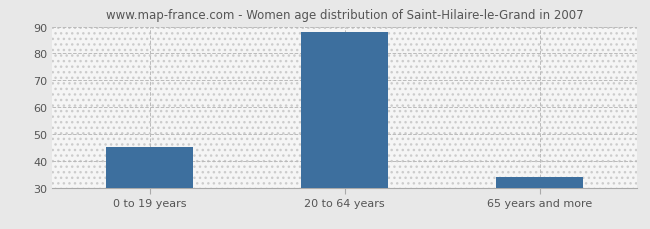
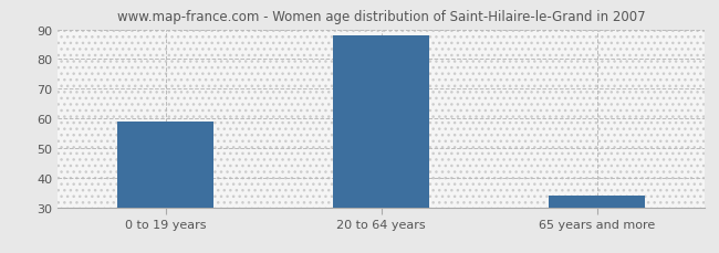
0 to 19 years: 45 -> 59
